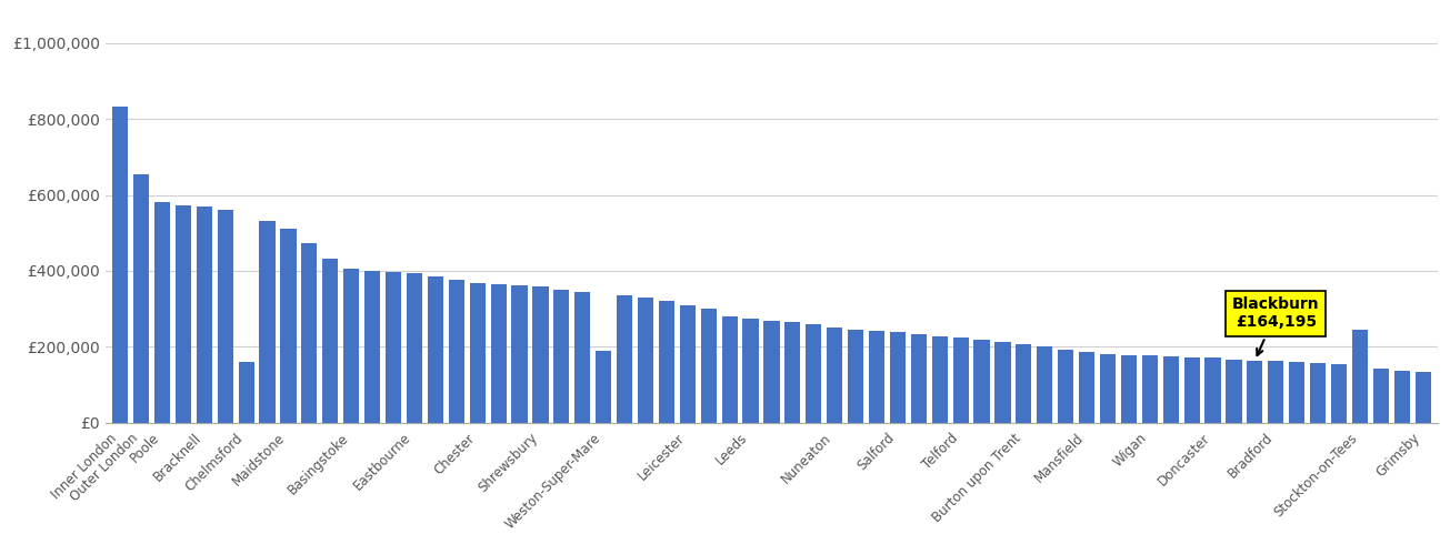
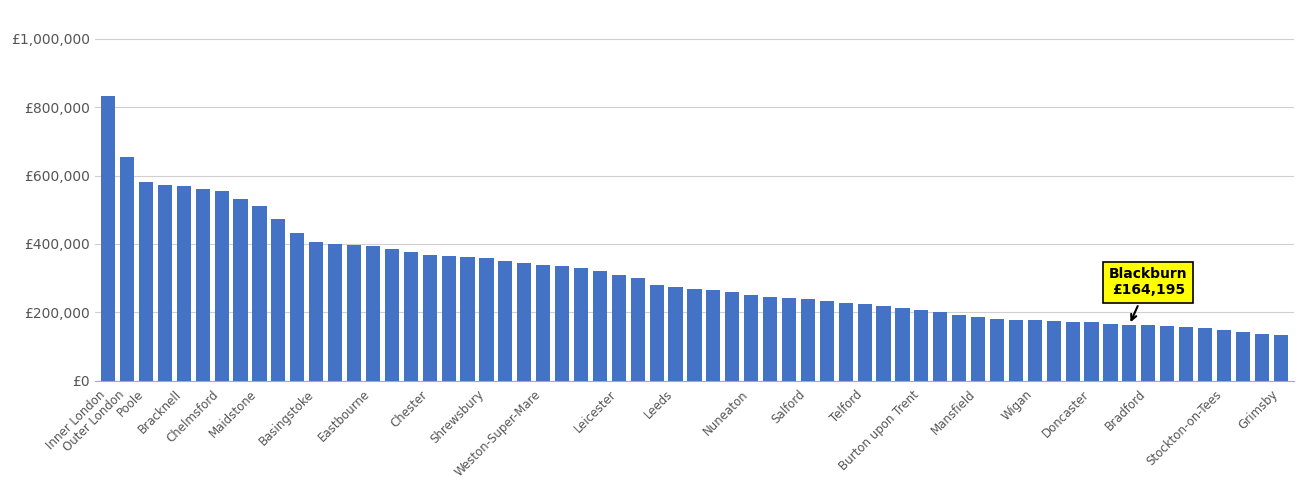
Chelmsford: £160,000 -> £555,000
Weston-Super-Mare: £190,000 -> £340,000
Stockton-on-Tees: £245,000 -> £150,000
